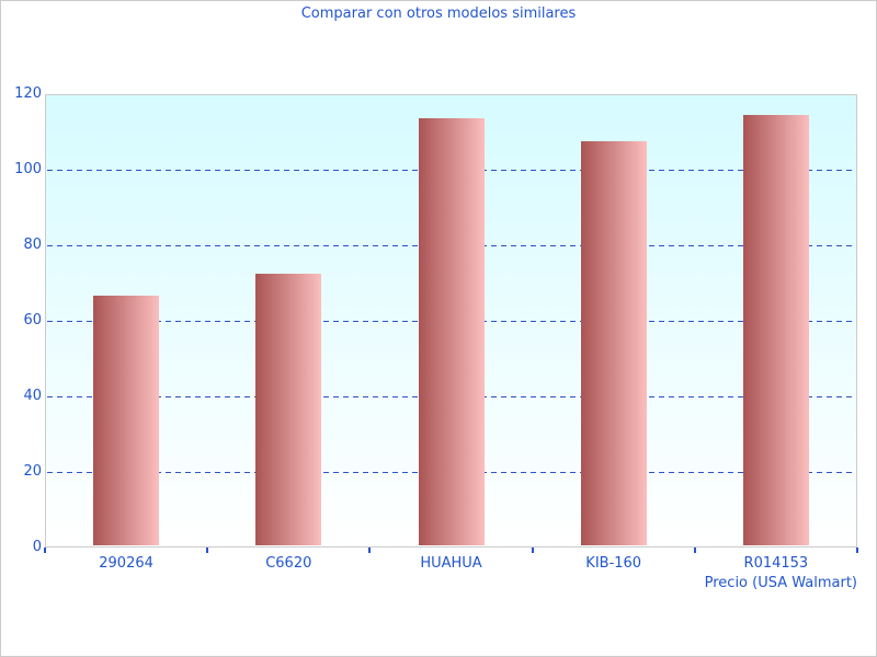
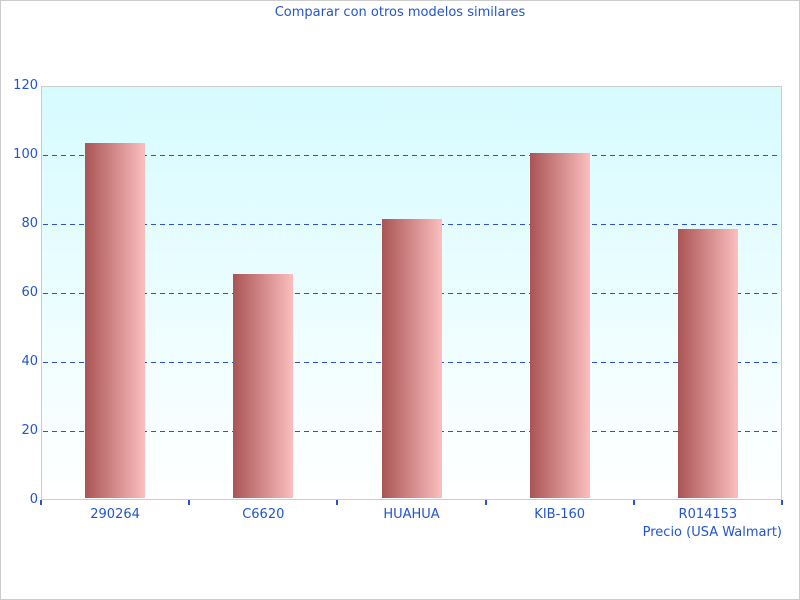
290264: 66 -> 103
C6620: 72 -> 65
HUAHUA: 113 -> 81
KIB-160: 107 -> 100
R014153: 114 -> 78
